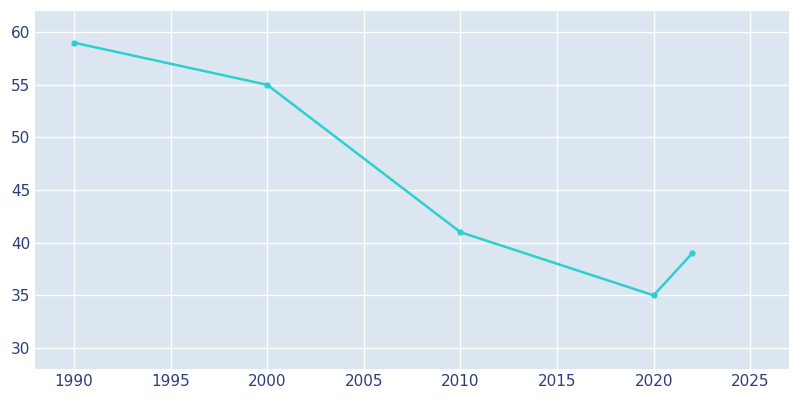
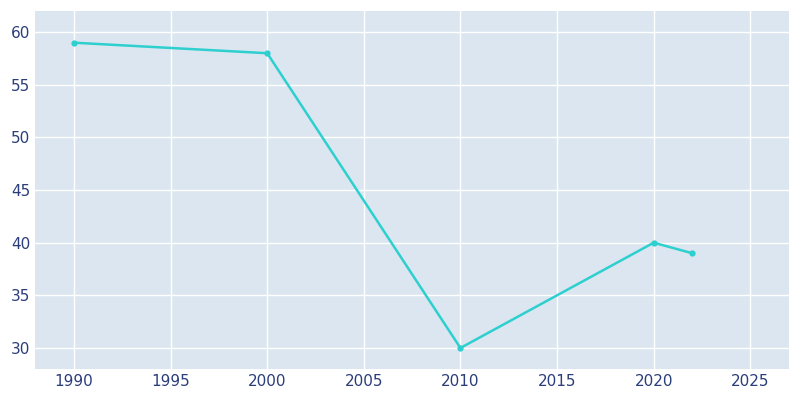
2000: 55 -> 58
2010: 41 -> 30
2020: 35 -> 40
